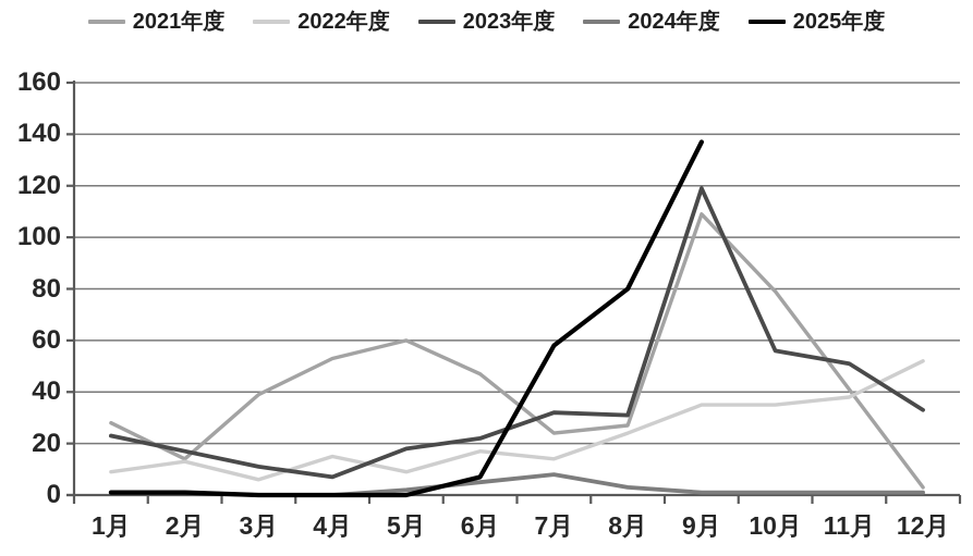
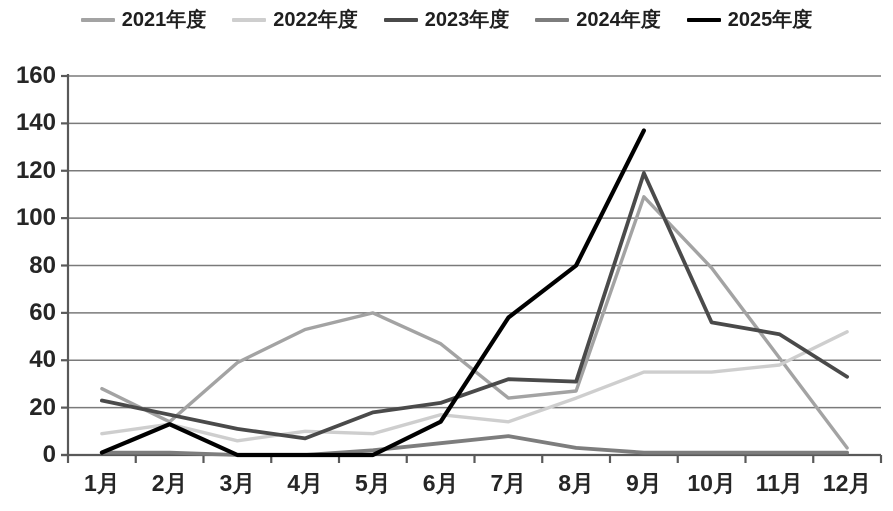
2025年度/2月: 1 -> 13
2022年度/4月: 15 -> 10
2025年度/6月: 7 -> 14
